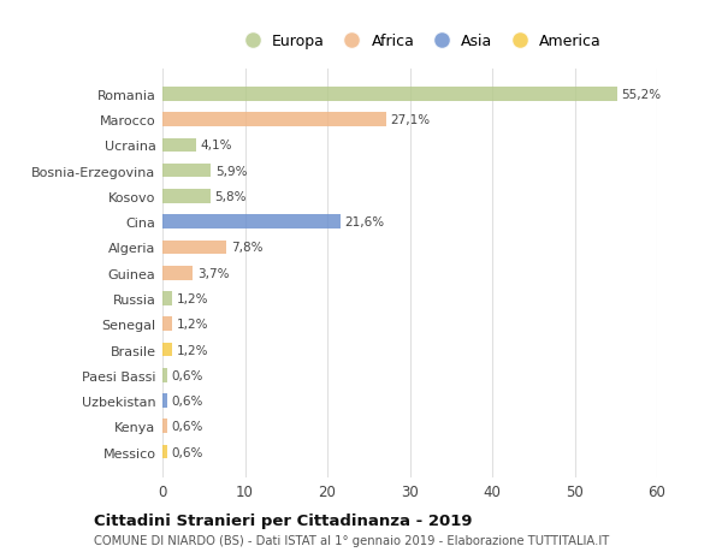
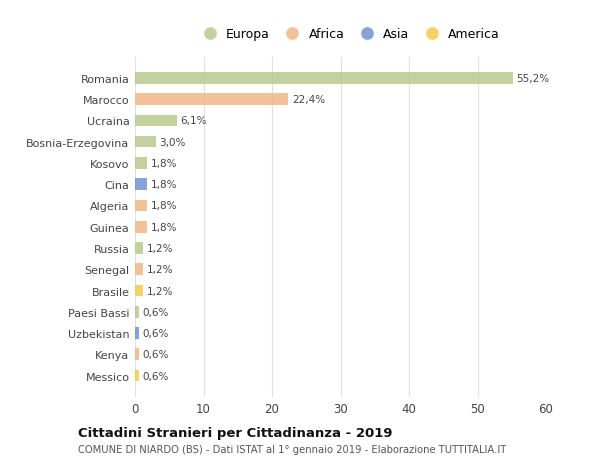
Marocco: 27,1% -> 22,4%
Ucraina: 4,1% -> 6,1%
Bosnia-Erzegovina: 5,9% -> 3,0%
Kosovo: 5,8% -> 1,8%
Cina: 21,6% -> 1,8%
Algeria: 7,8% -> 1,8%
Guinea: 3,7% -> 1,8%
